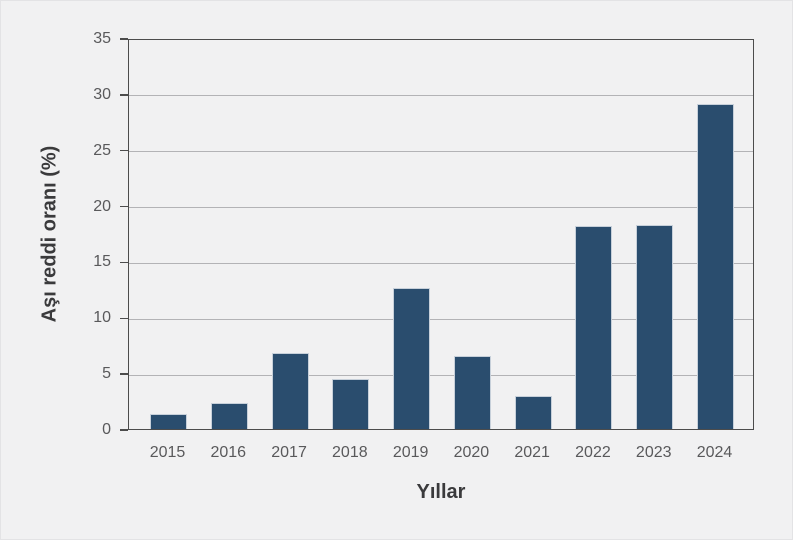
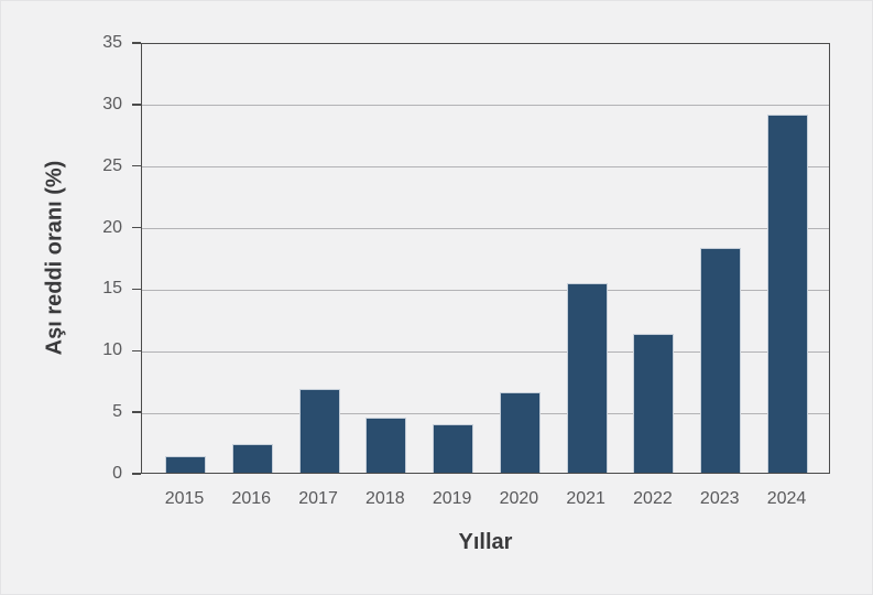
2019: 12.6 -> 3.9
2021: 3.0 -> 15.4
2022: 18.2 -> 11.3
